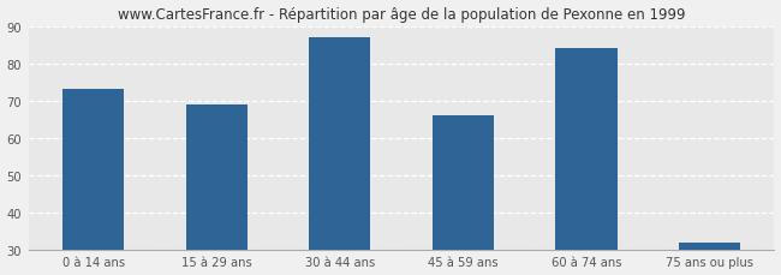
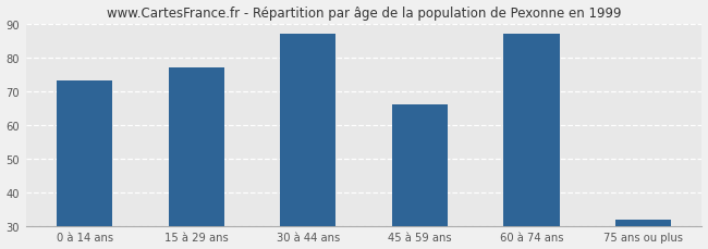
15 à 29 ans: 69 -> 77
60 à 74 ans: 84 -> 87
